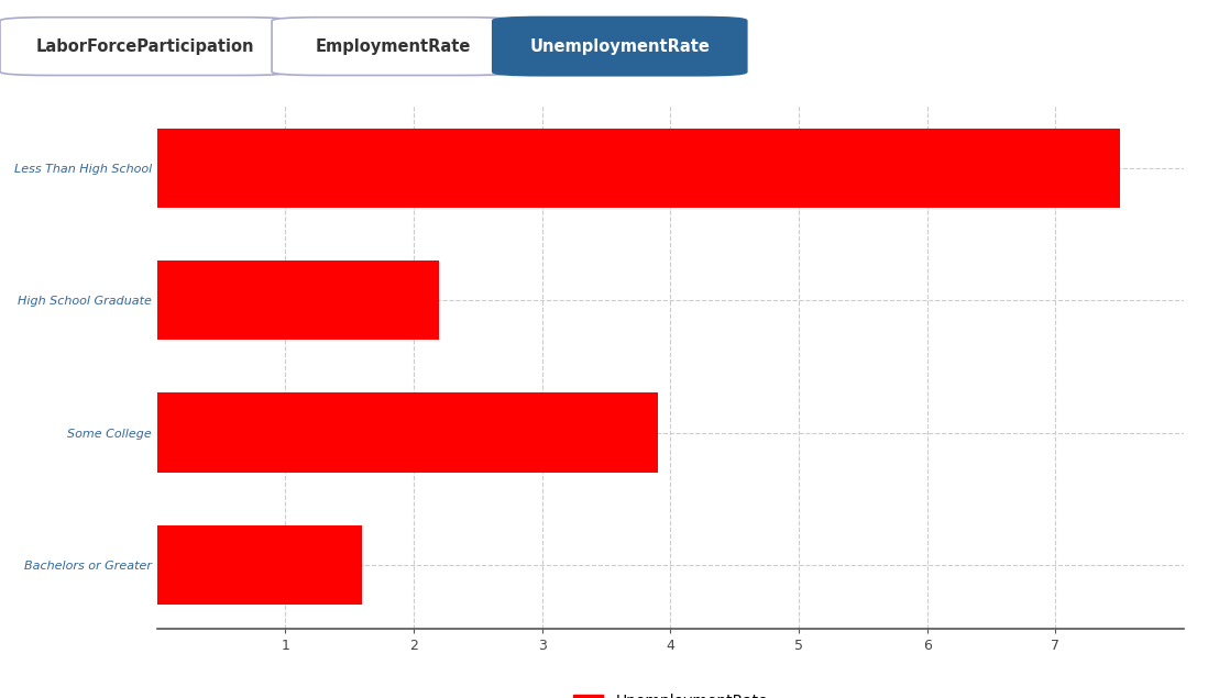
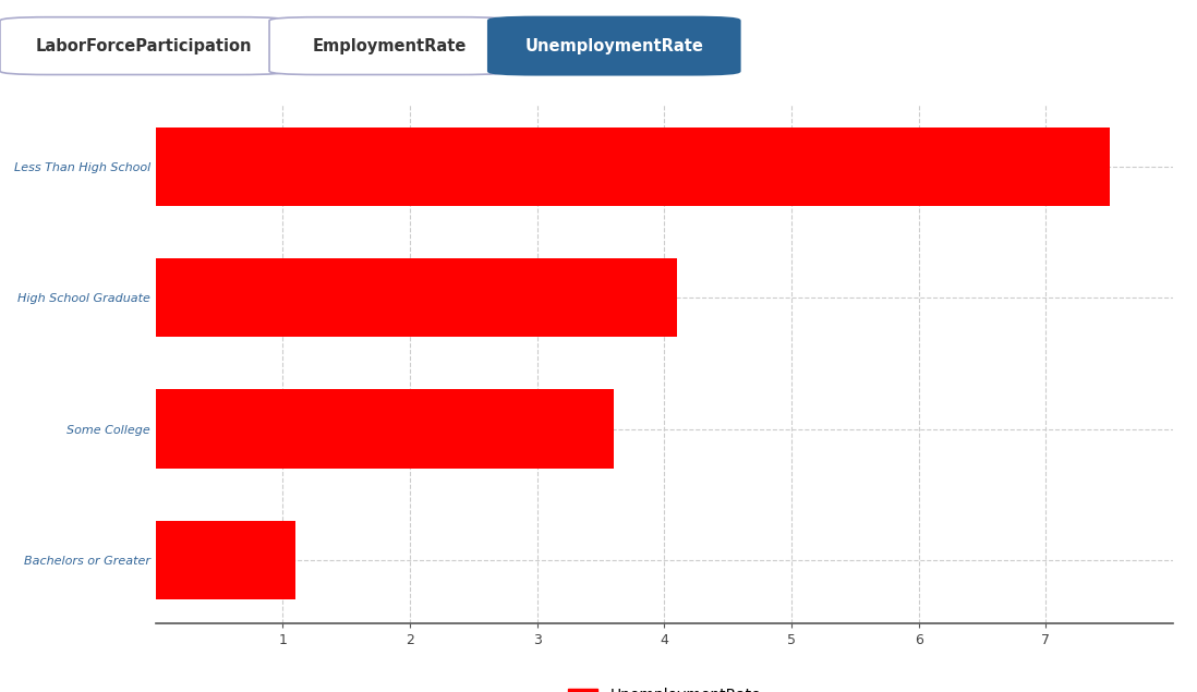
High School Graduate: 2.2 -> 4.1
Some College: 3.9 -> 3.6
Bachelors or Greater: 1.6 -> 1.1
